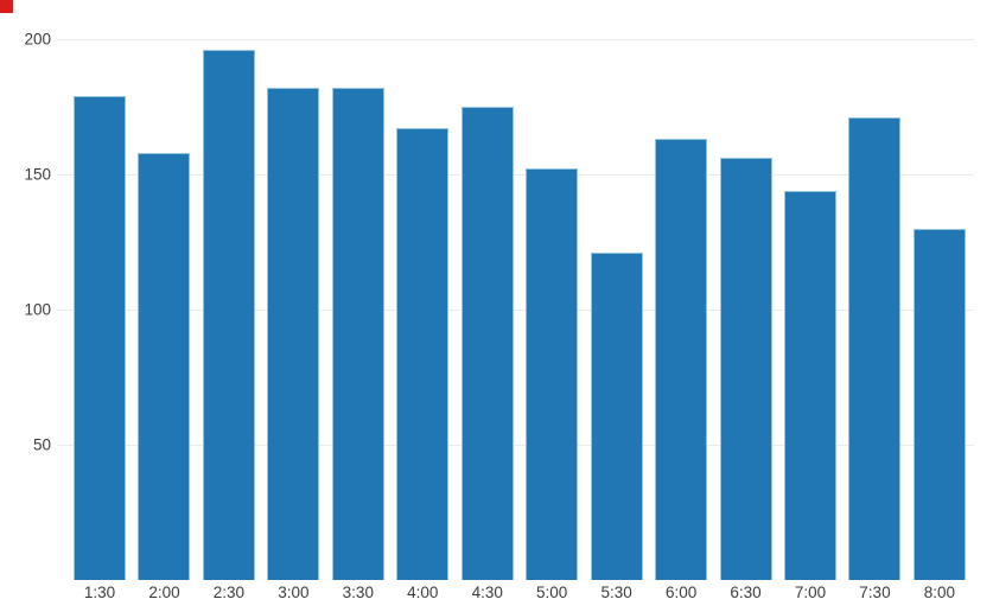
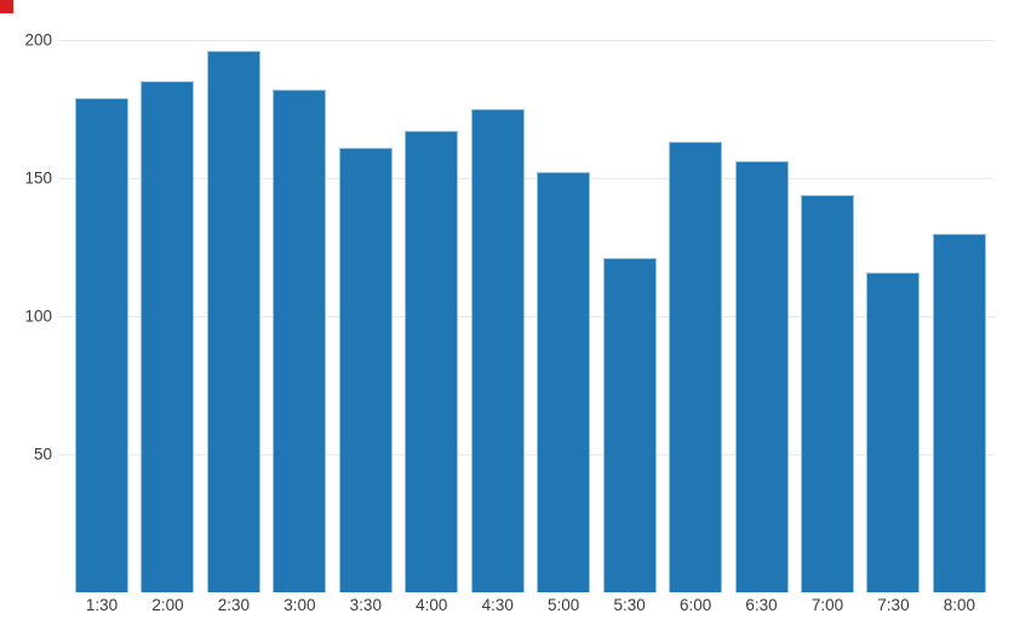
2:00: 158 -> 185
3:30: 182 -> 161
7:30: 171 -> 116
